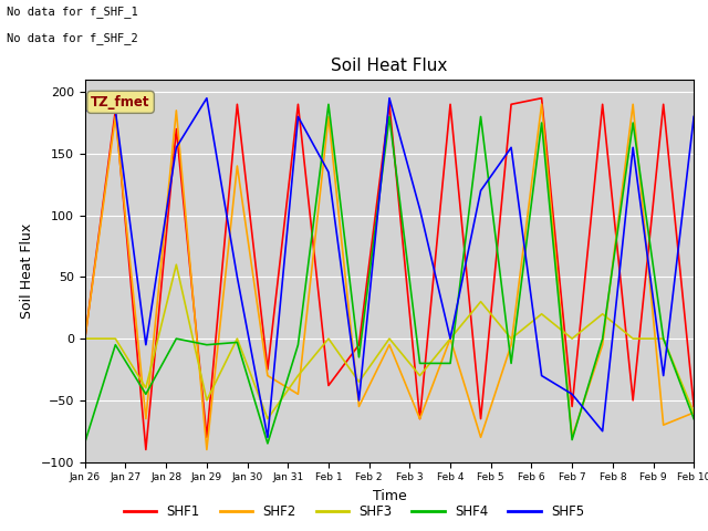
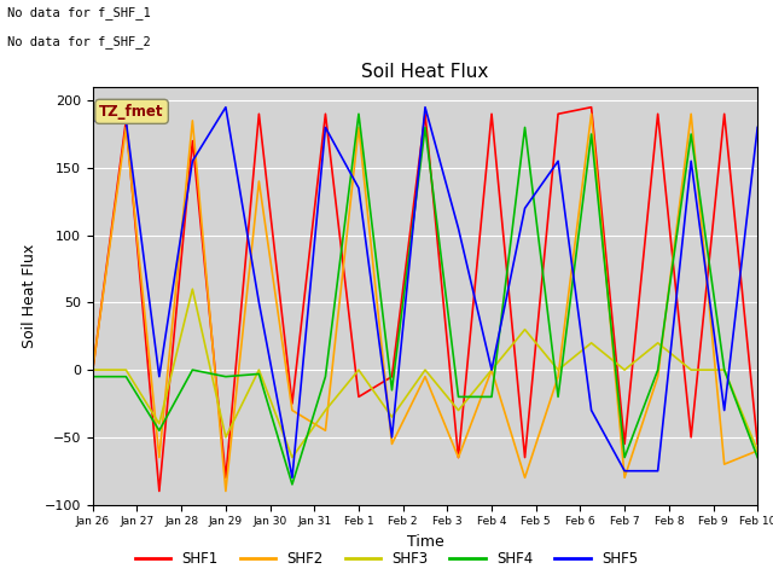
SHF4/Jan 26: -84 -> -5
SHF1/Feb 1: -38 -> -20
SHF4/Feb 7: -82 -> -65
SHF5/Feb 7: -45 -> -75
